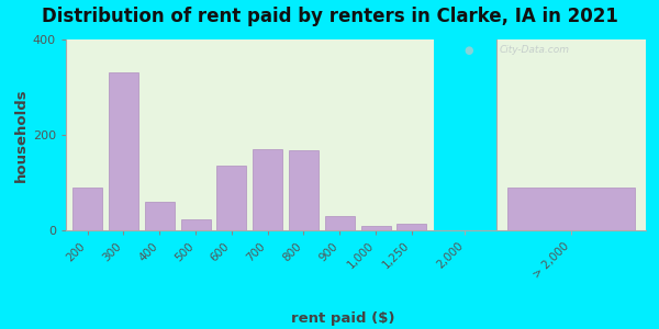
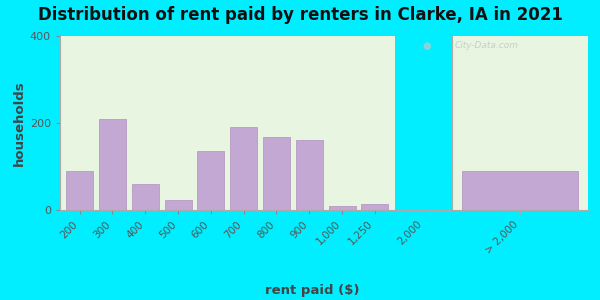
300: 330 -> 210
700: 170 -> 190
900: 30 -> 160
